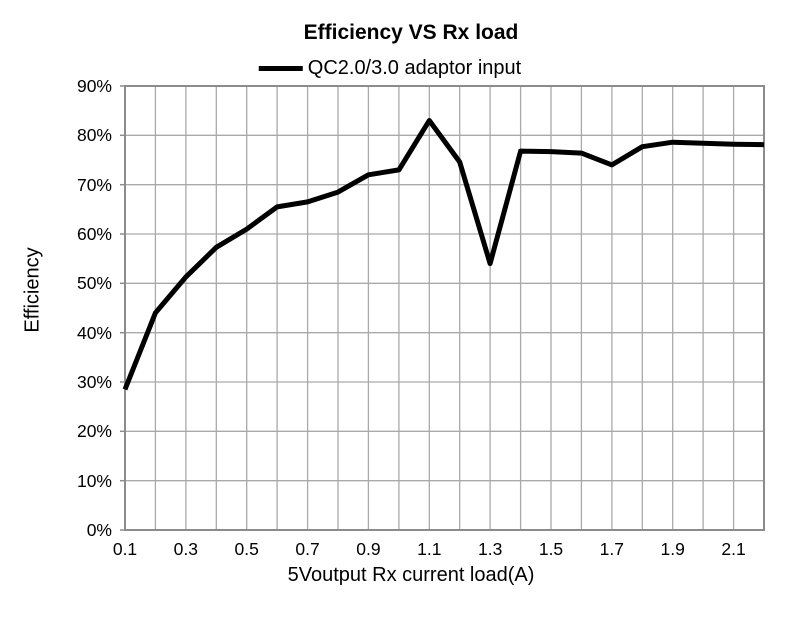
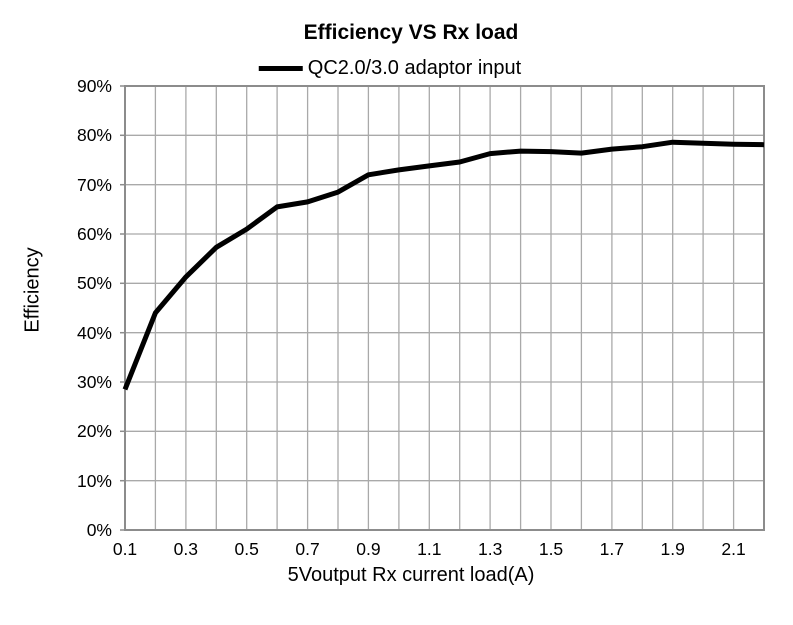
1.1: 83% -> 74%
1.3: 54% -> 76%
1.7: 74% -> 77%
